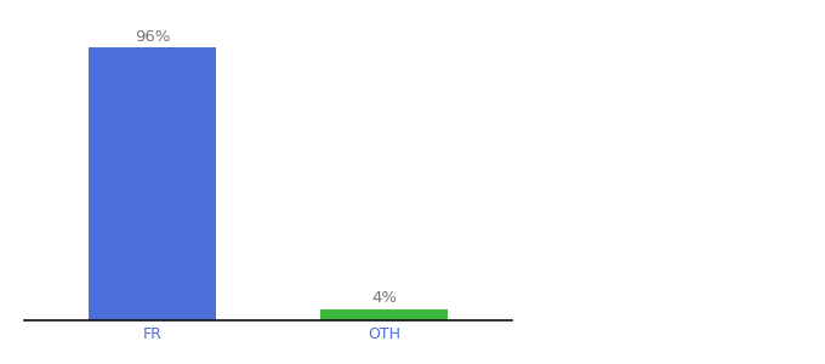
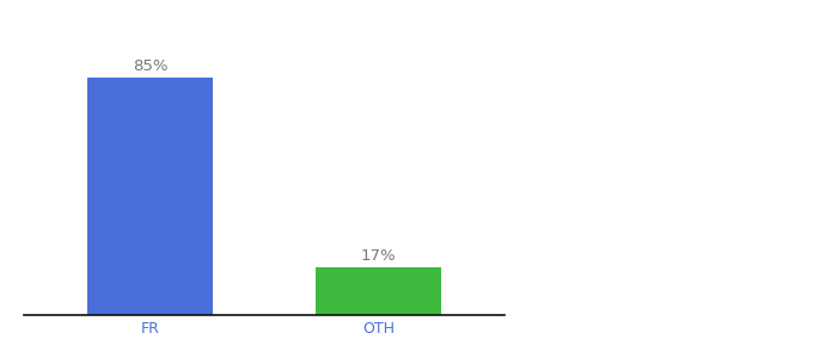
FR: 96% -> 85%
OTH: 4% -> 17%
